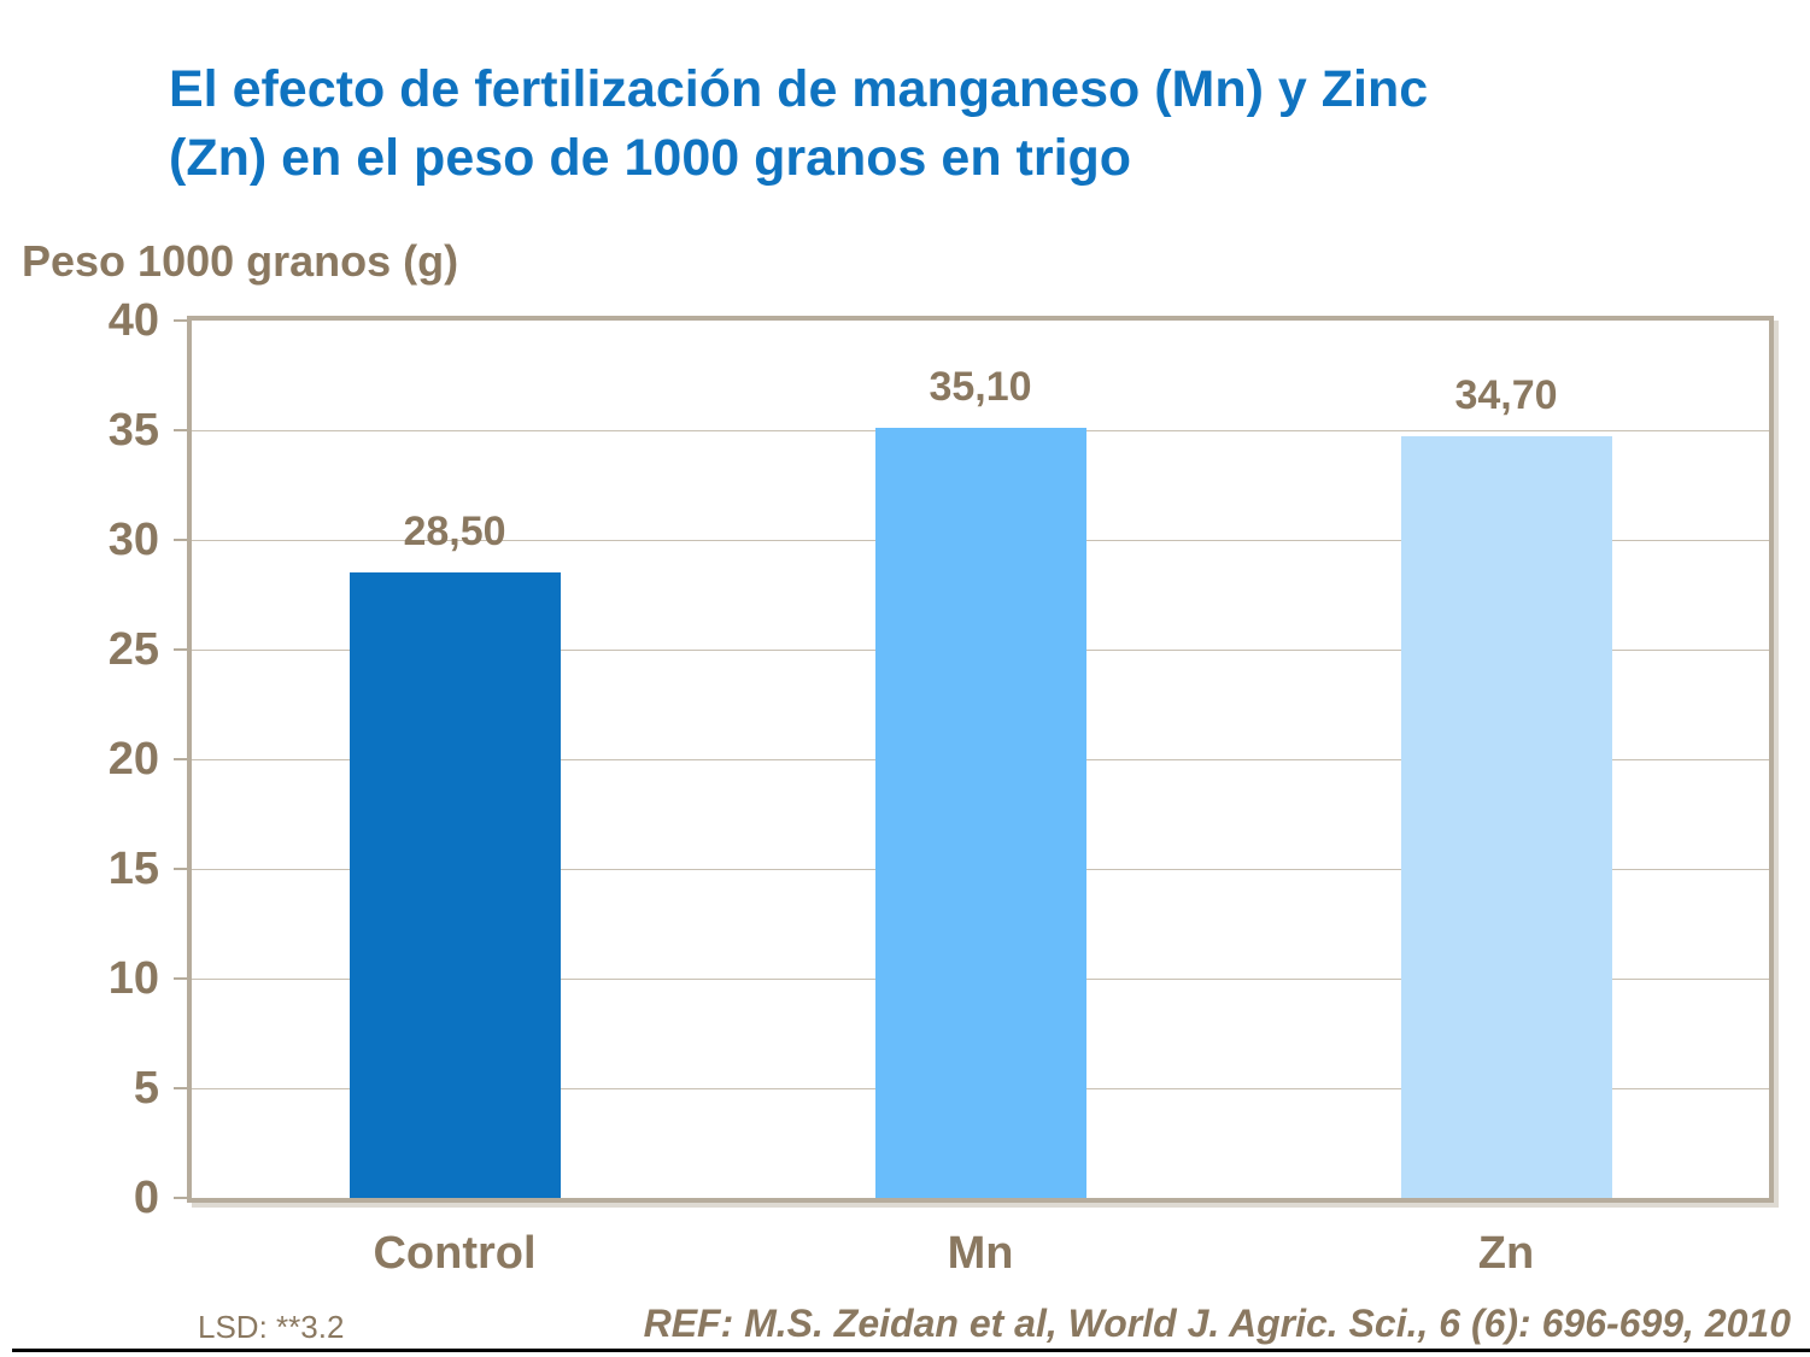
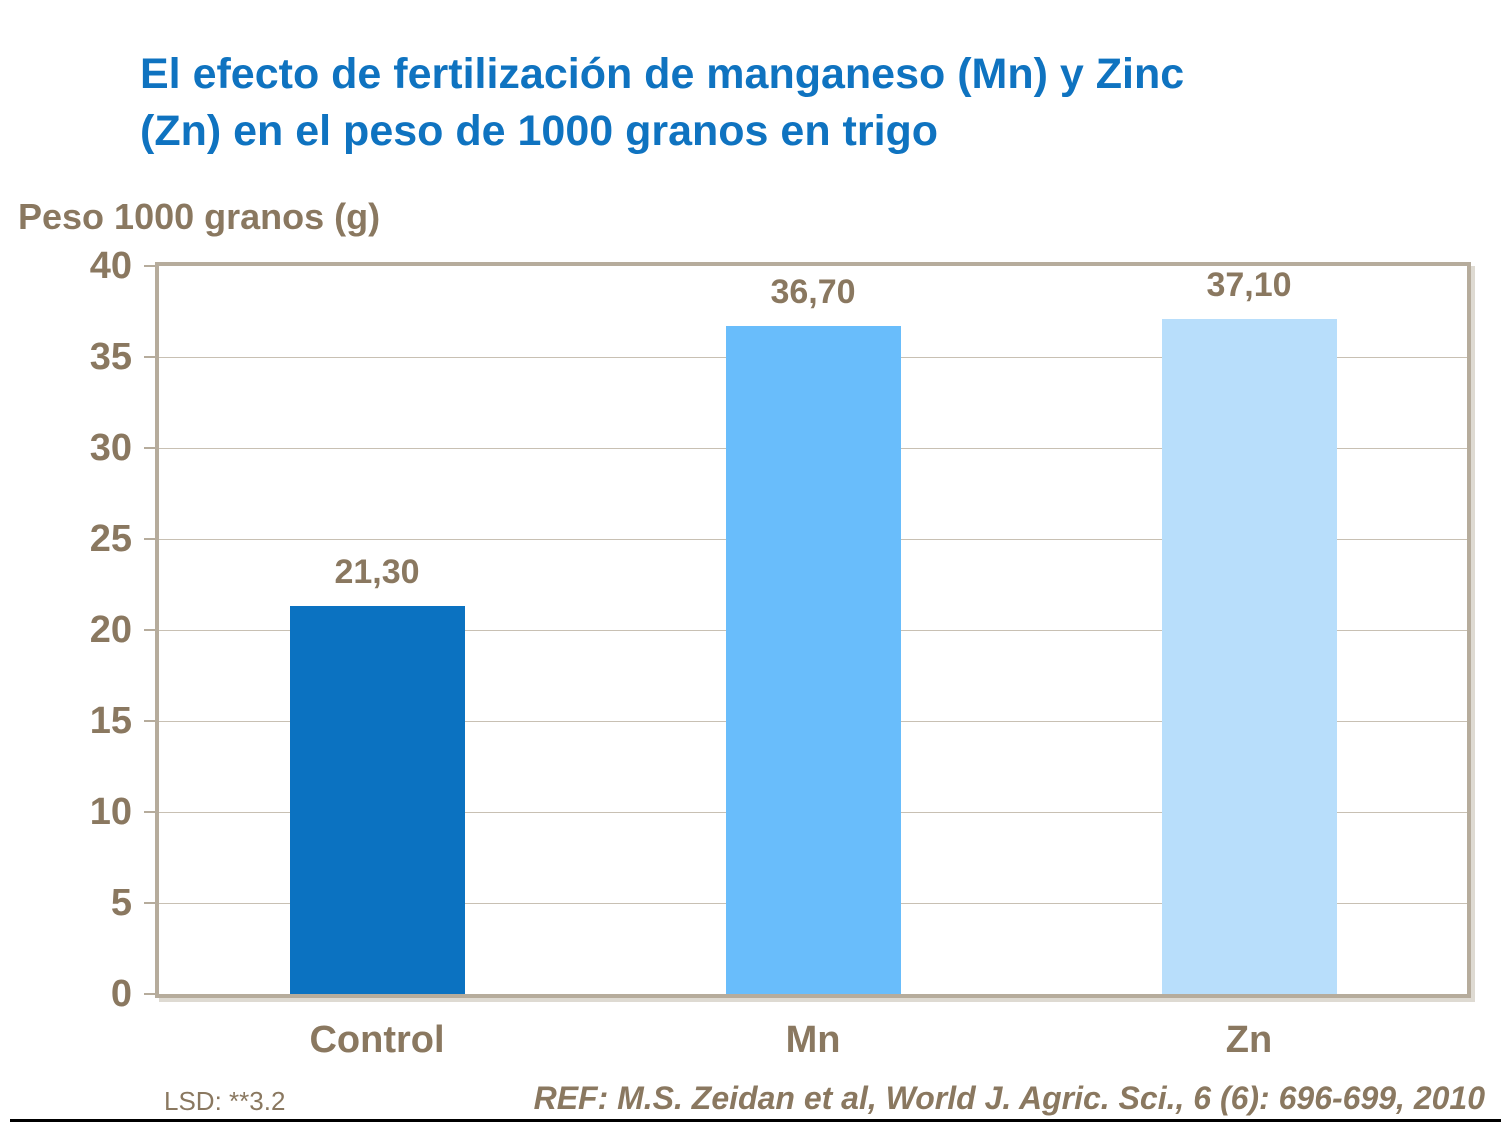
Control: 28,50 -> 21,30
Mn: 35,10 -> 36,70
Zn: 34,70 -> 37,10
